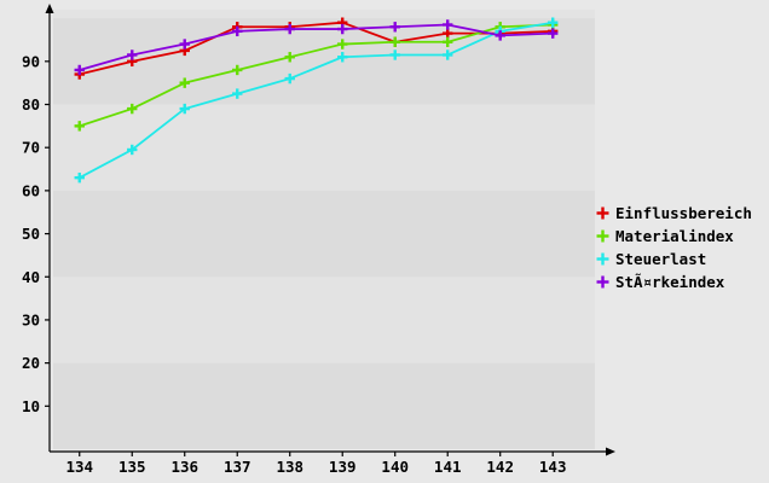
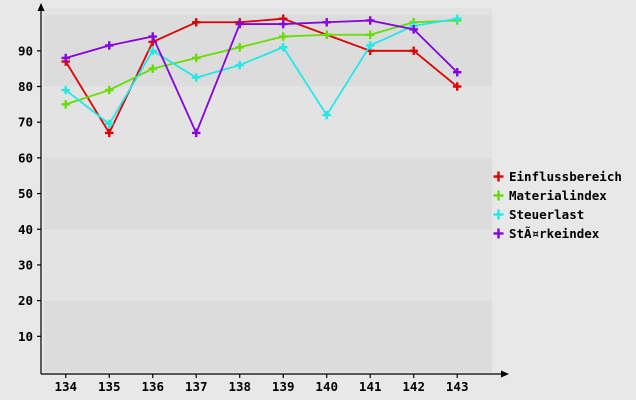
Steuerlast/134: 63 -> 79
Einflussbereich/135: 90 -> 67
Steuerlast/136: 79 -> 90
StÃ¤rkeindex/137: 97 -> 67
Steuerlast/140: 92 -> 72
Einflussbereich/141: 96 -> 90
Einflussbereich/142: 96 -> 90
Einflussbereich/143: 97 -> 80
StÃ¤rkeindex/143: 96 -> 84
